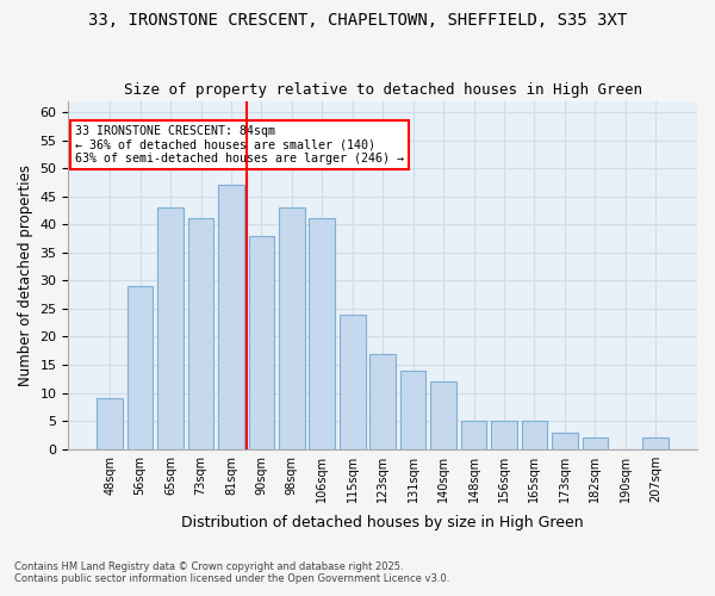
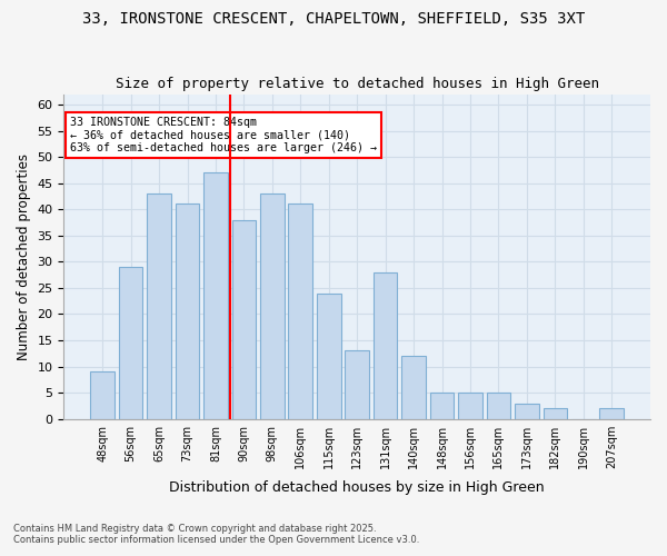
123sqm: 17 -> 13
131sqm: 14 -> 28
